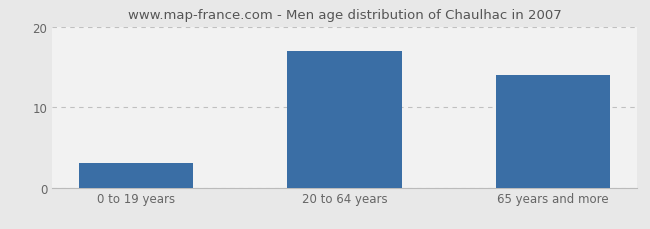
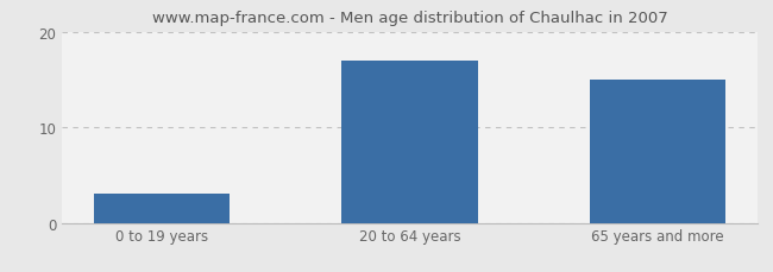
65 years and more: 14 -> 15
